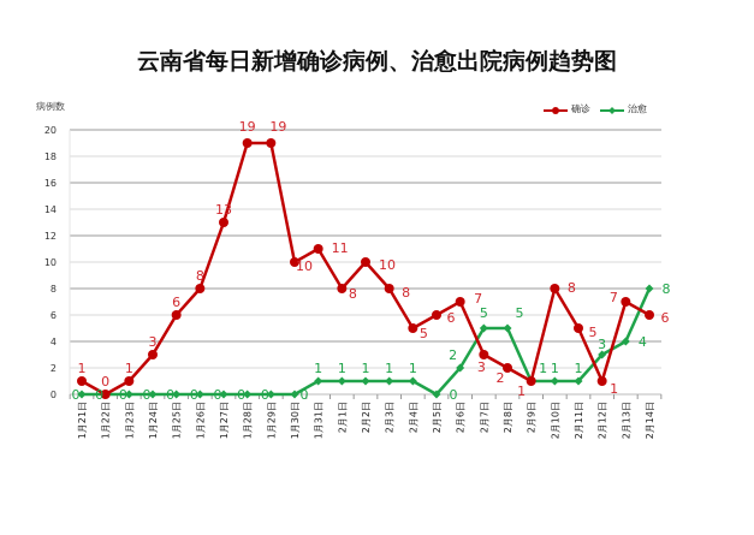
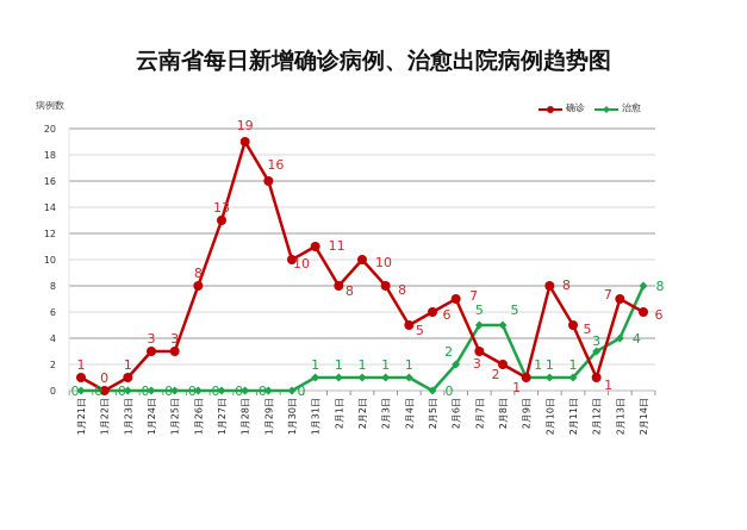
确诊/1月25日: 6 -> 3
确诊/1月29日: 19 -> 16
